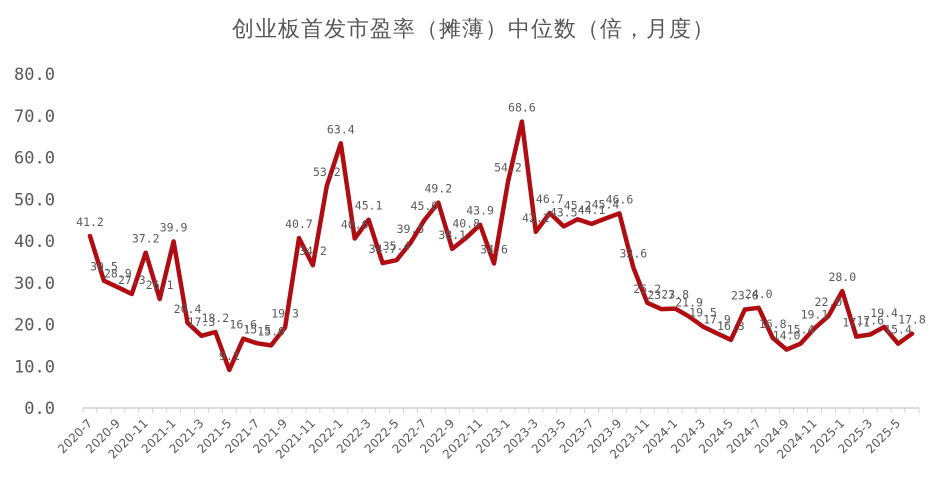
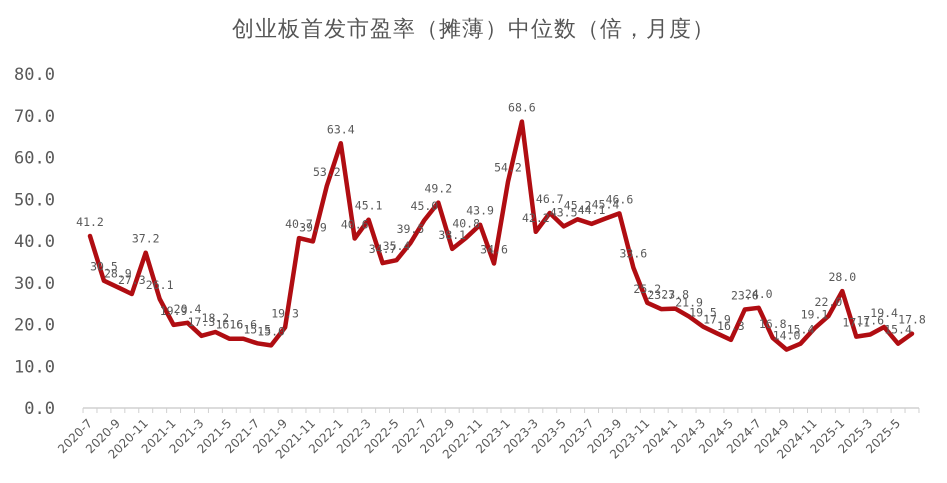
2021-1: 39.9 -> 19.9
2021-5: 9.1 -> 16.6
2021-11: 34.2 -> 39.9
